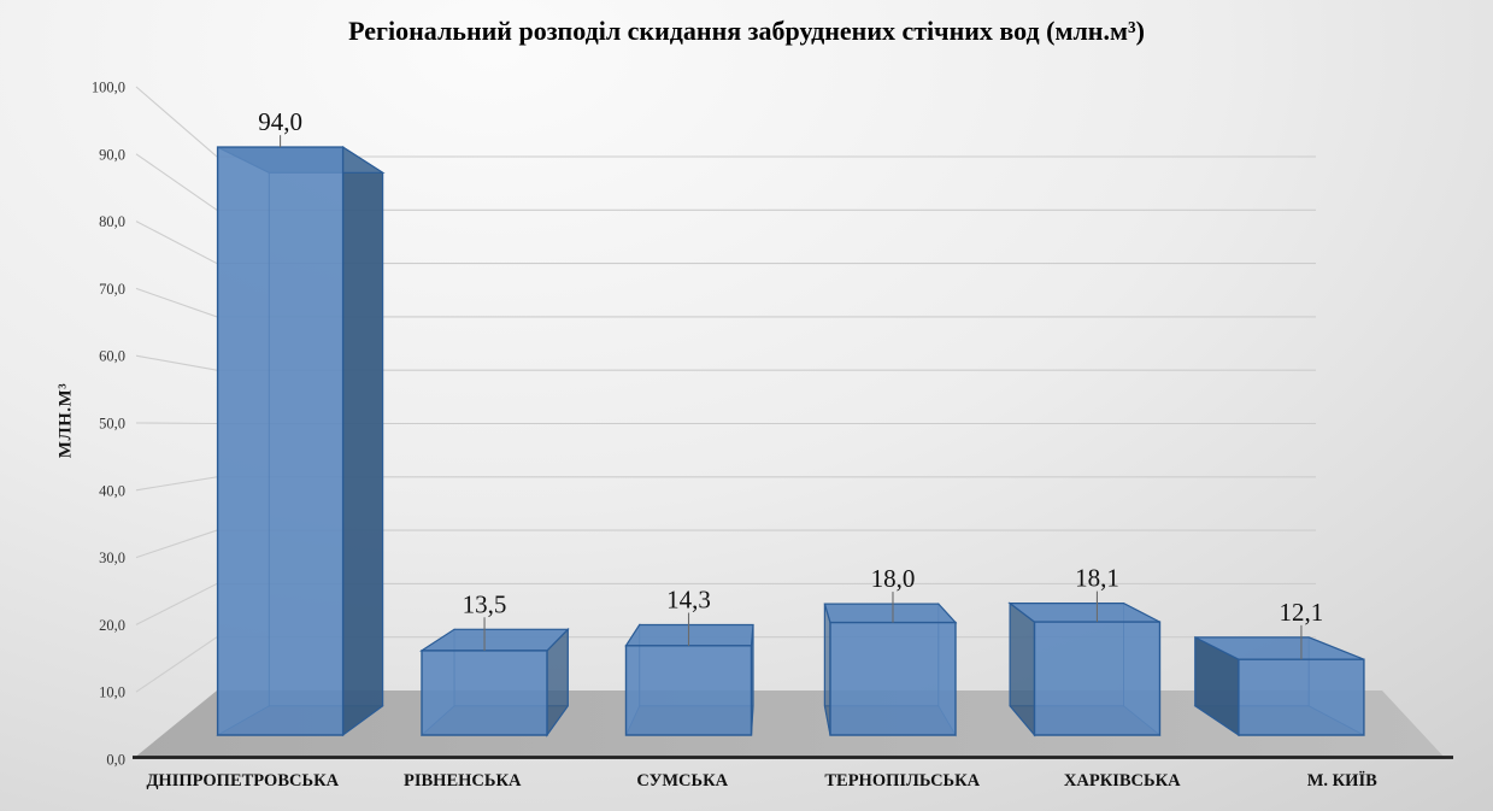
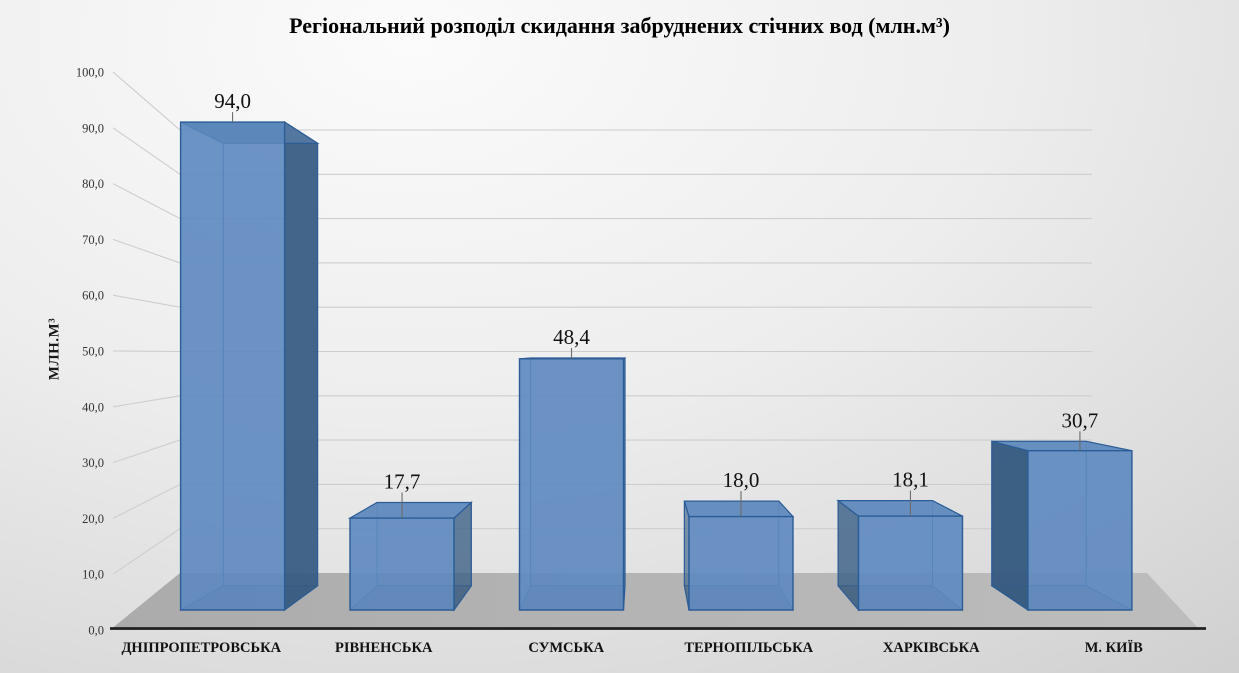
РІВНЕНСЬКА: 13,5 -> 17,7
СУМСЬКА: 14,3 -> 48,4
М. КИЇВ: 12,1 -> 30,7
